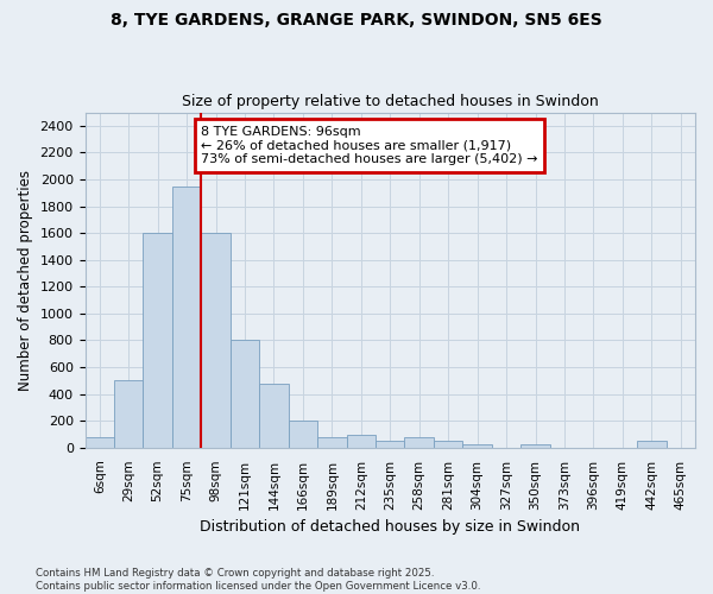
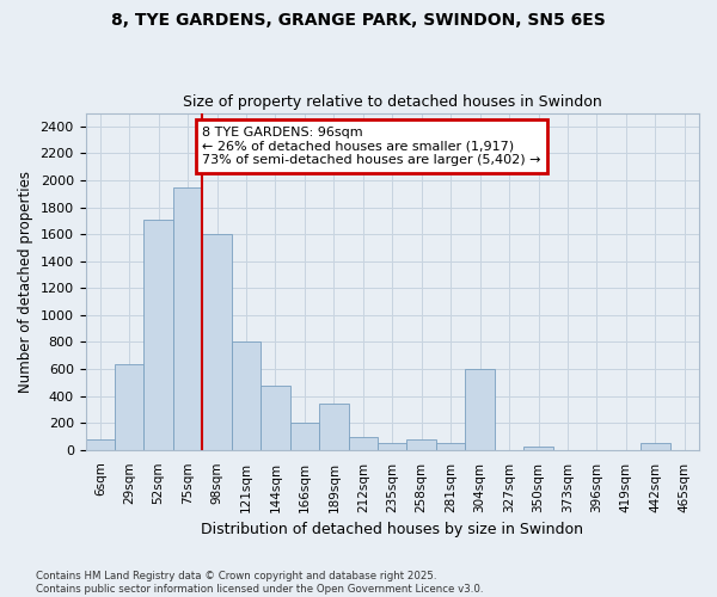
29sqm: 500 -> 640
52sqm: 1600 -> 1710
189sqm: 80 -> 340
304sqm: 20 -> 600
